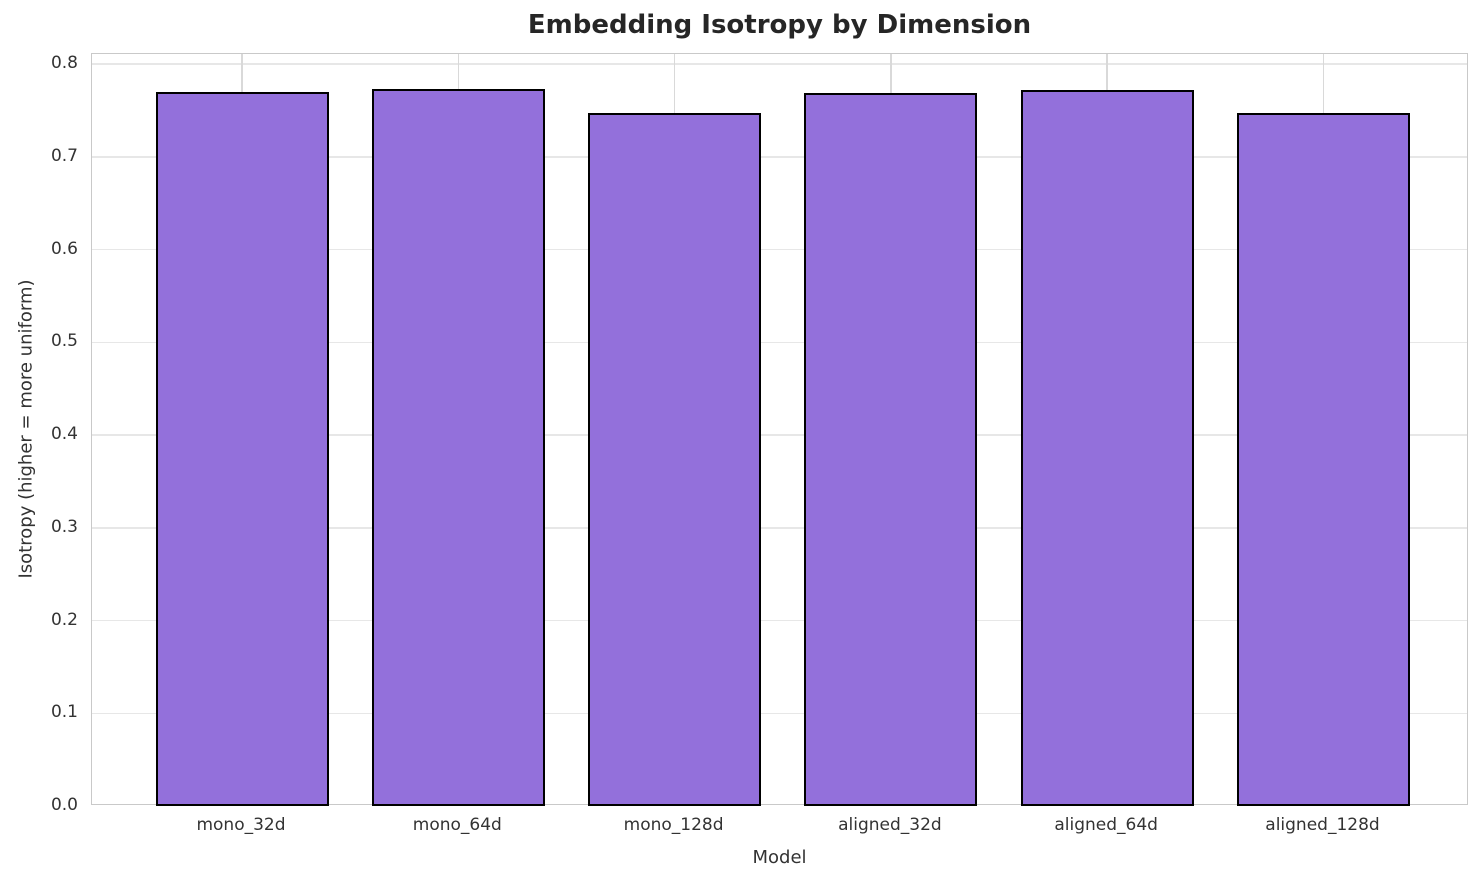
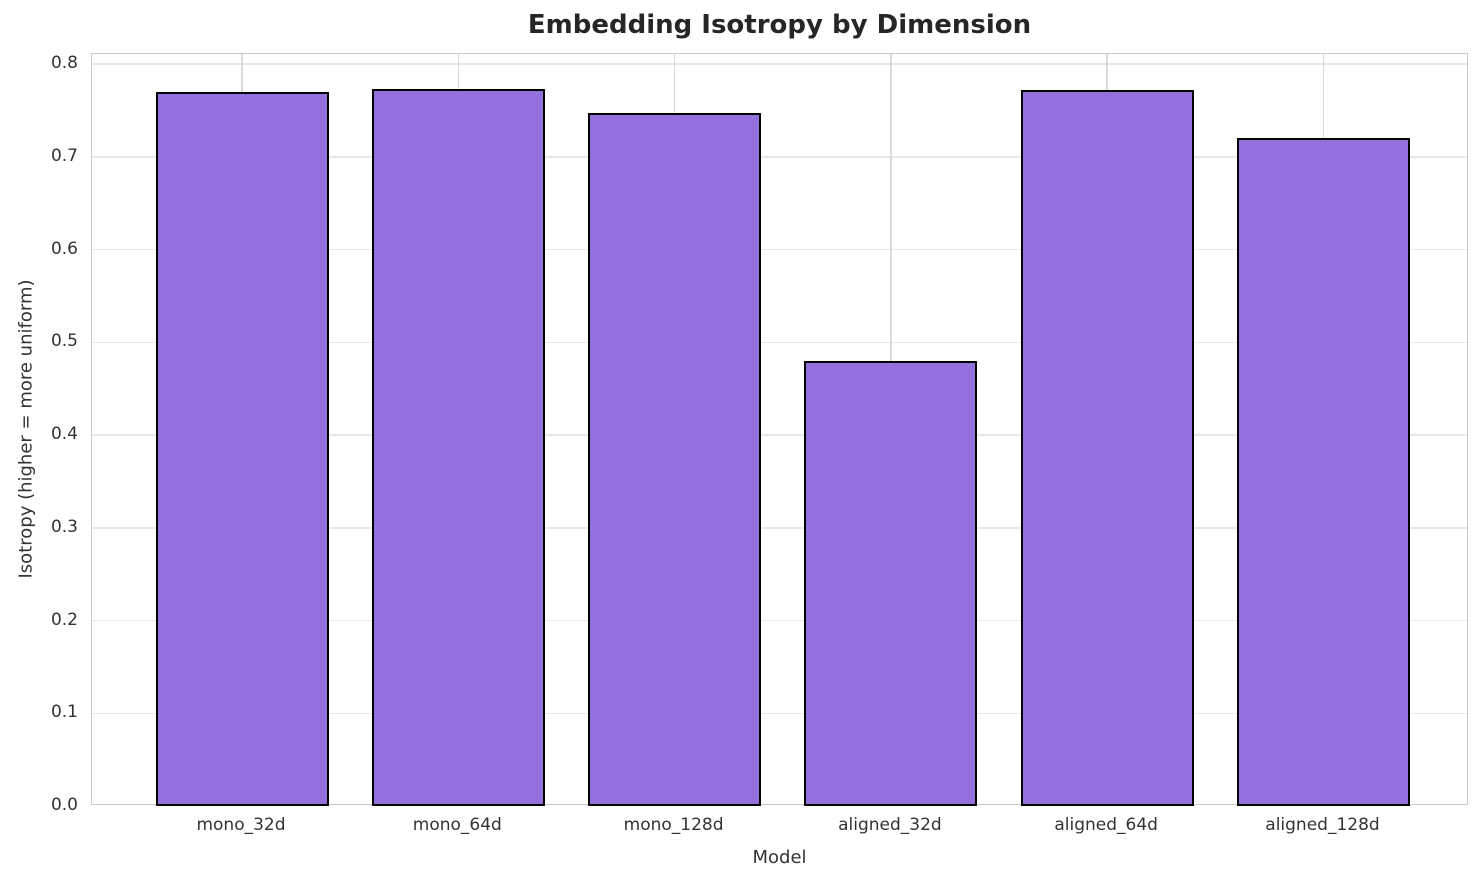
aligned_32d: 0.77 -> 0.48
aligned_128d: 0.75 -> 0.72
